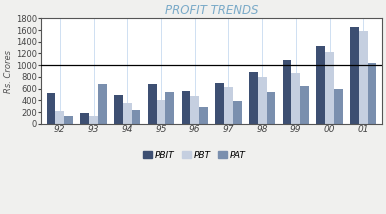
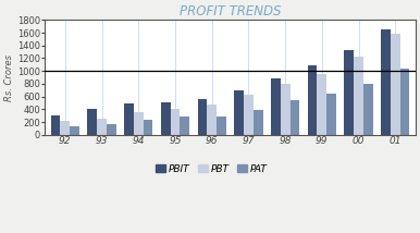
PBIT/92: 520 -> 310
PBIT/93: 180 -> 400
PBT/93: 140 -> 260
PAT/93: 680 -> 170
PBIT/95: 680 -> 510
PAT/95: 540 -> 280
PBT/99: 860 -> 950
PAT/00: 600 -> 790
